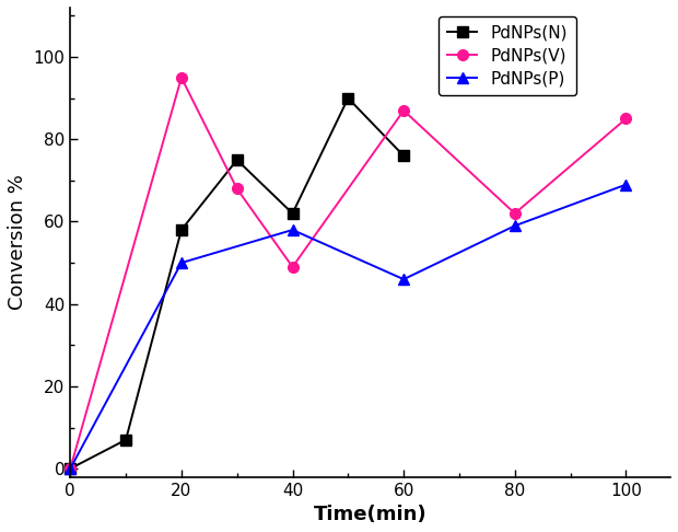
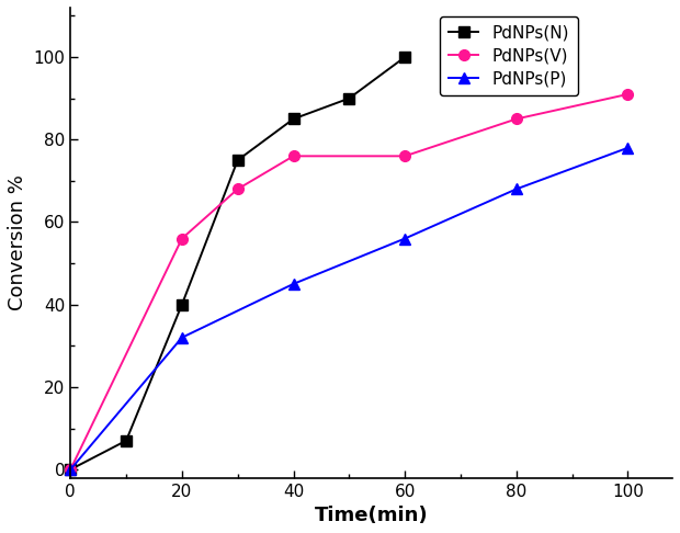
PdNPs(N)/20: 58 -> 40
PdNPs(V)/20: 95 -> 56
PdNPs(P)/20: 50 -> 32
PdNPs(N)/40: 62 -> 85
PdNPs(V)/40: 49 -> 76
PdNPs(P)/40: 58 -> 45
PdNPs(N)/60: 76 -> 100
PdNPs(V)/60: 87 -> 76
PdNPs(P)/60: 46 -> 56
PdNPs(V)/80: 62 -> 85
PdNPs(P)/80: 59 -> 68
PdNPs(V)/100: 85 -> 91
PdNPs(P)/100: 69 -> 78
